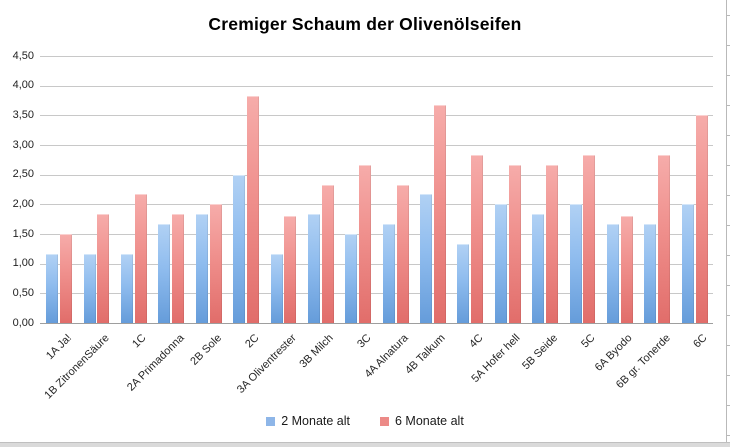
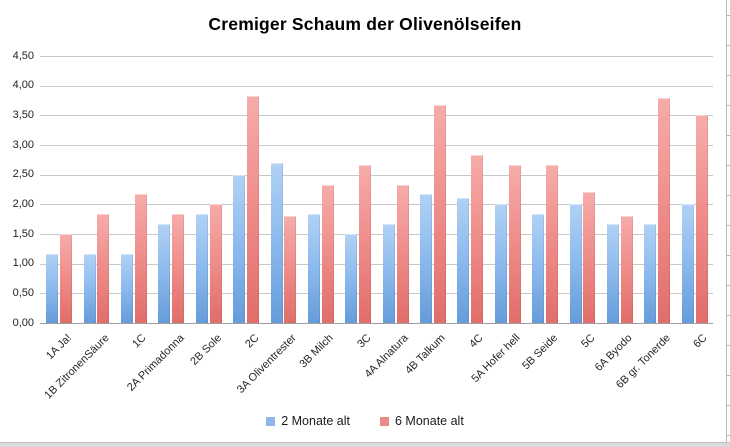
2 Monate alt/3A Oliventrester: 1,2 -> 2,7
2 Monate alt/4C: 1,3 -> 2,1
6 Monate alt/5C: 2,8 -> 2,2
6 Monate alt/6B gr. Tonerde: 2,8 -> 3,8
